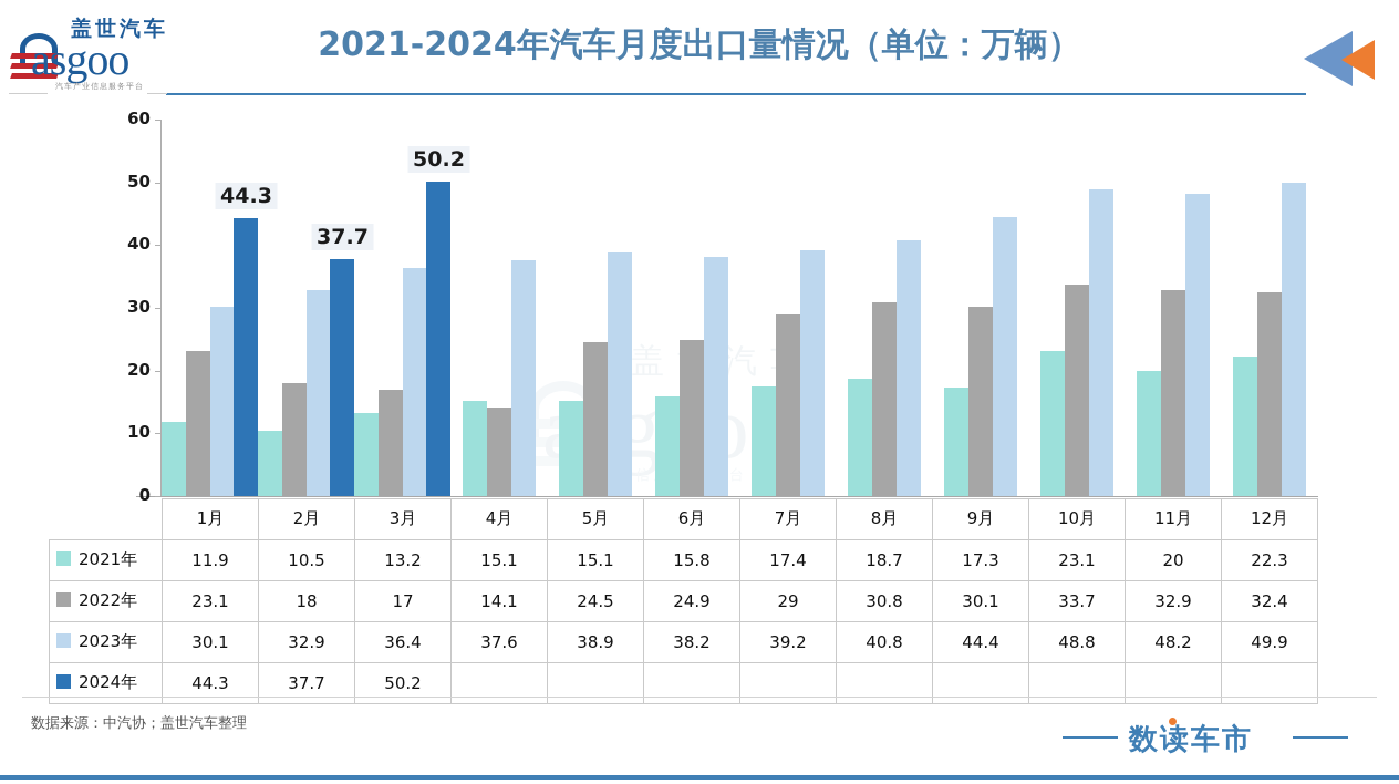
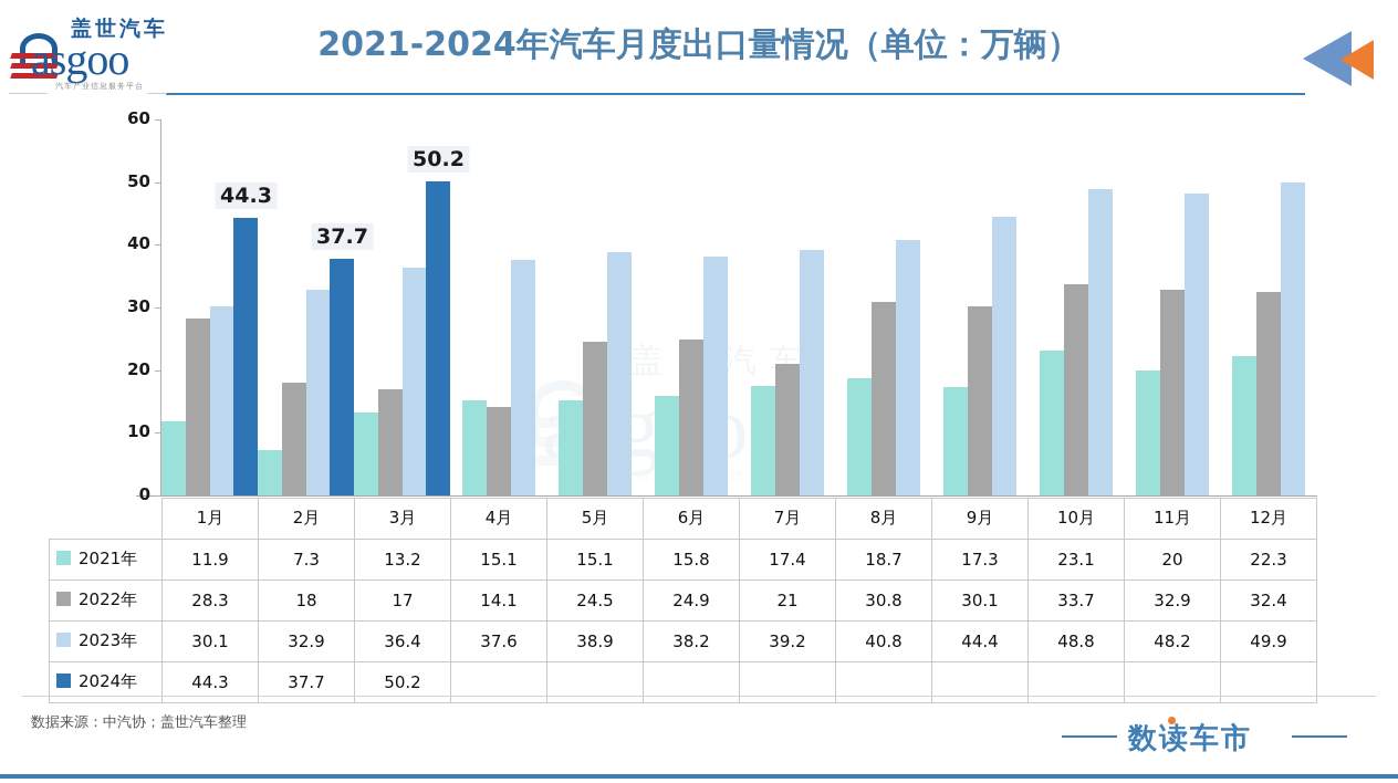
2022年/1月: 23.1 -> 28.3
2021年/2月: 10.5 -> 7.3
2022年/7月: 29 -> 21
